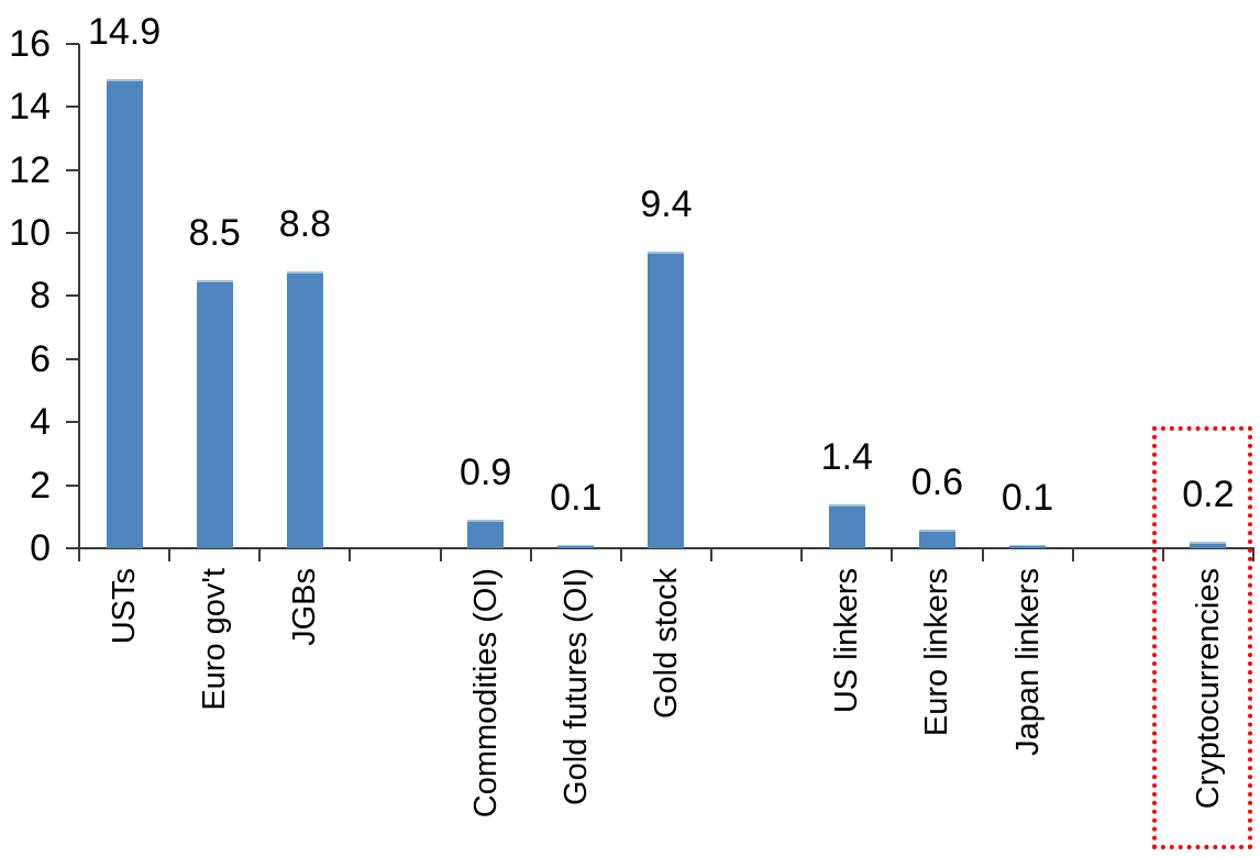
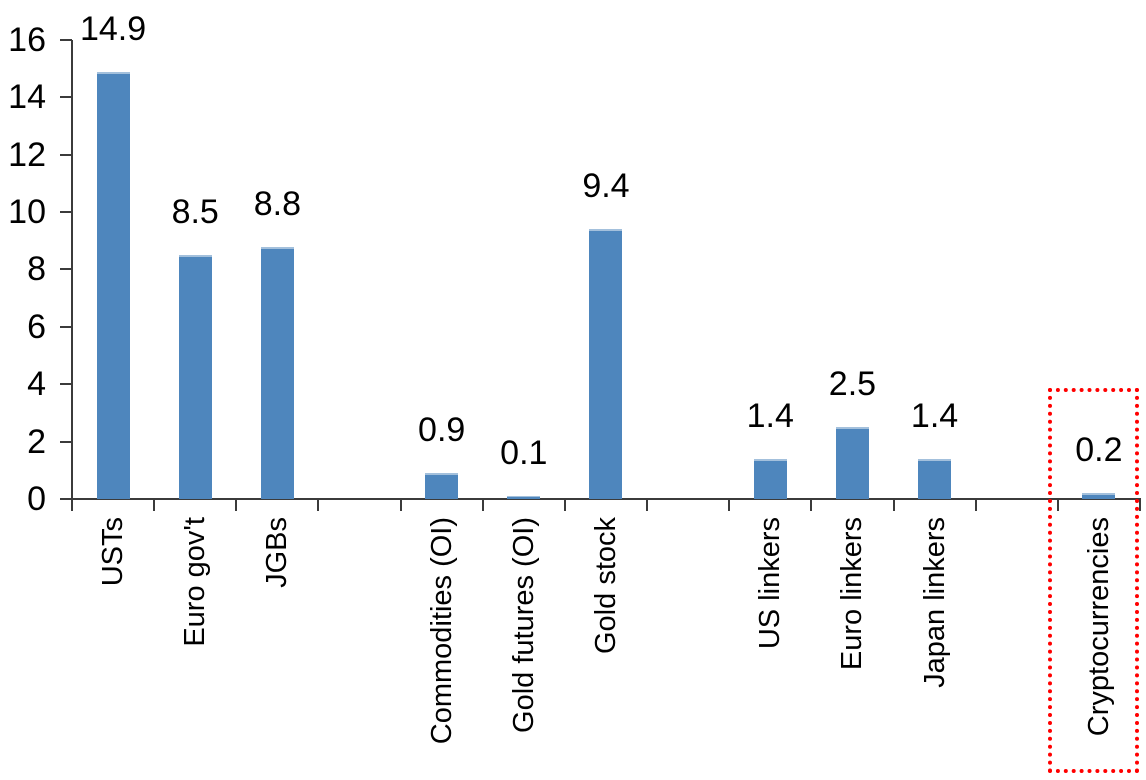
Euro linkers: 0.6 -> 2.5
Japan linkers: 0.1 -> 1.4
